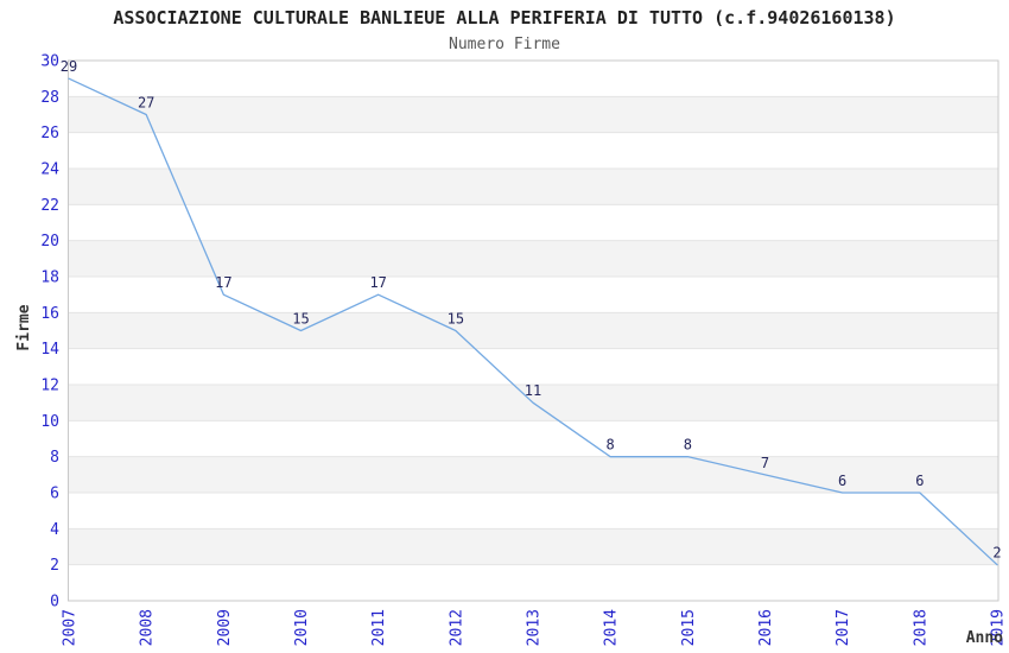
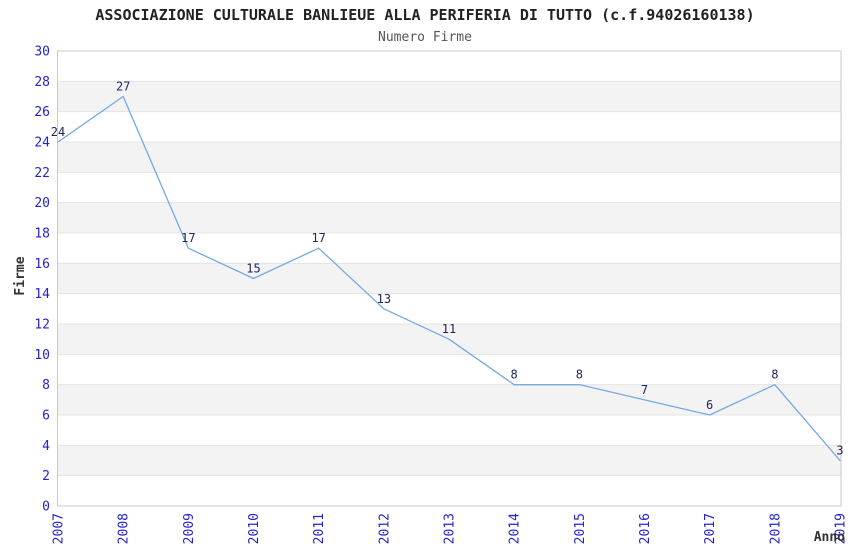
2007: 29 -> 24
2012: 15 -> 13
2018: 6 -> 8
2019: 2 -> 3
